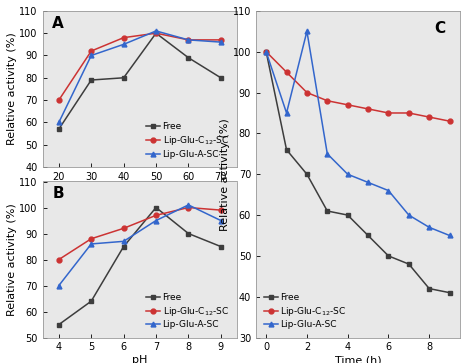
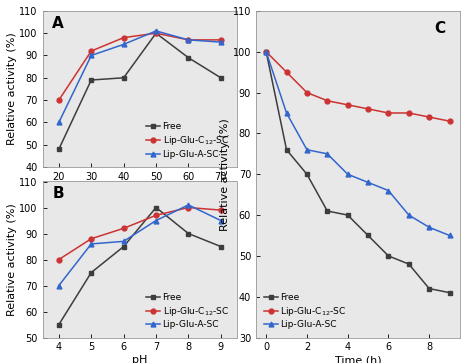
Free/20: 57 -> 48
Lip-Glu-A-SC/2: 105 -> 76
Free/5: 64 -> 75
